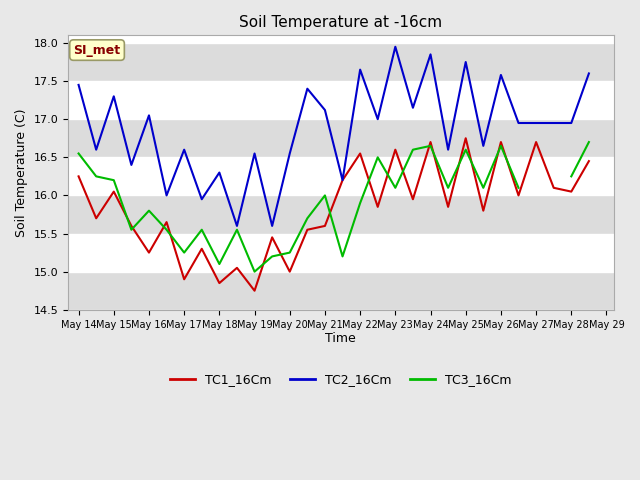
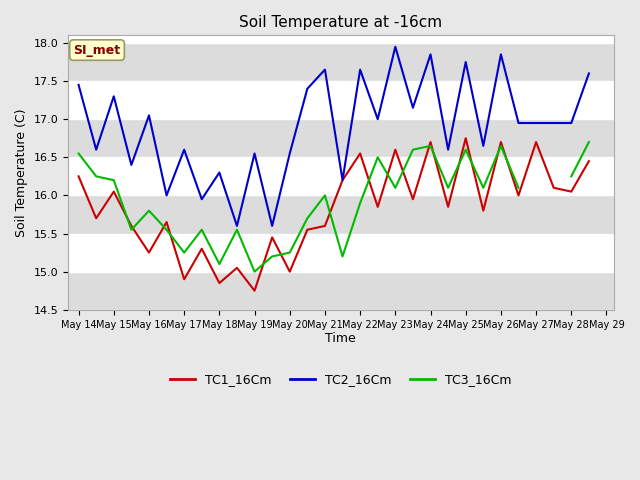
TC2_16Cm/May 21: 17.12 -> 17.65
TC2_16Cm/May 26: 17.58 -> 17.85
